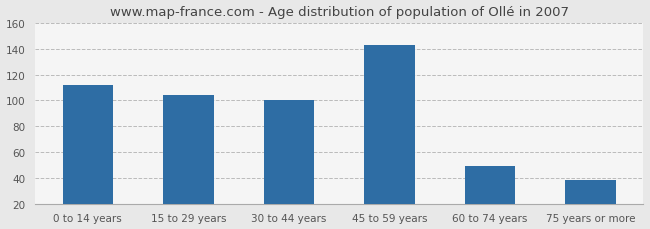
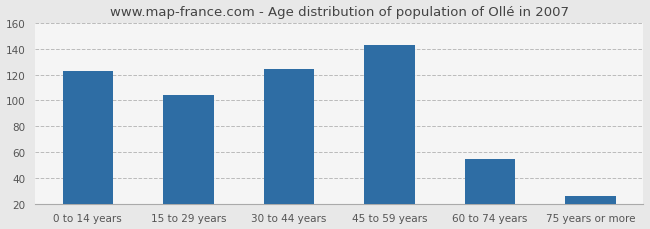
0 to 14 years: 112 -> 123
30 to 44 years: 100 -> 124
60 to 74 years: 49 -> 55
75 years or more: 38 -> 26
